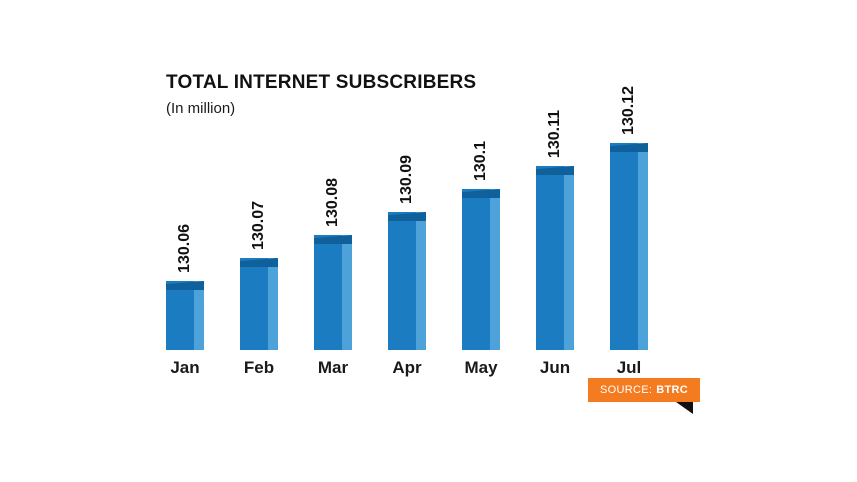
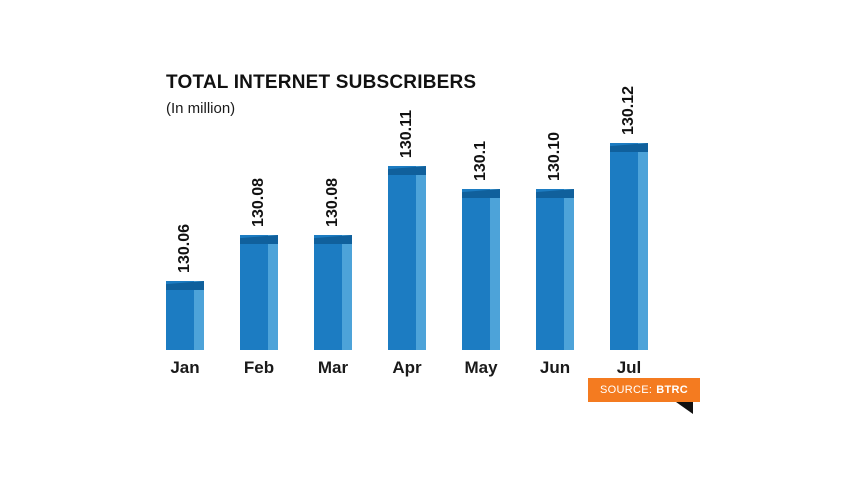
Feb: 130.07 -> 130.08
Apr: 130.09 -> 130.11
Jun: 130.11 -> 130.10
